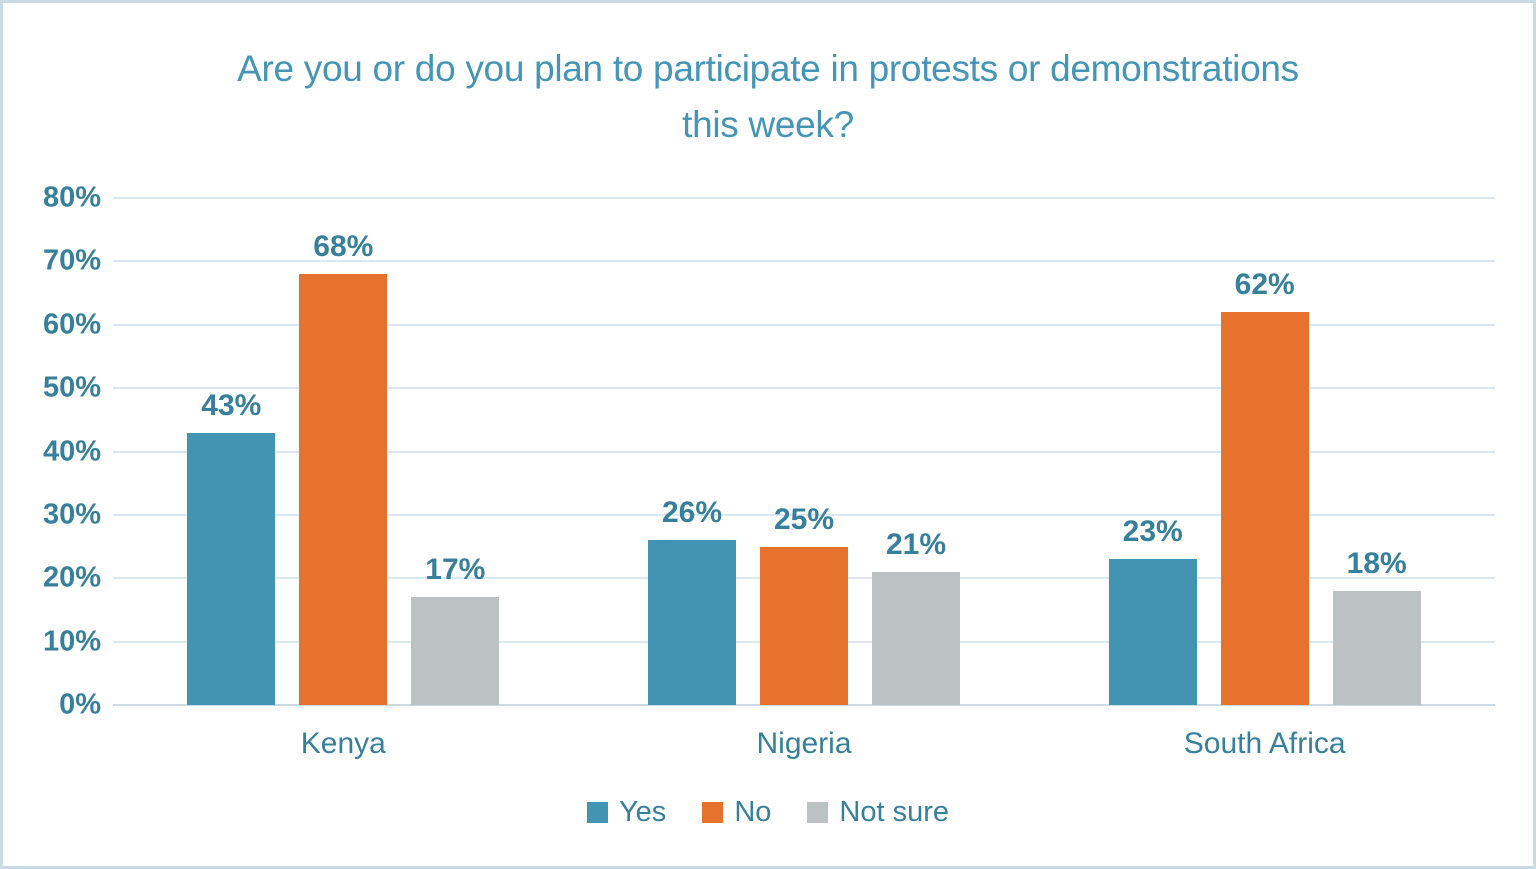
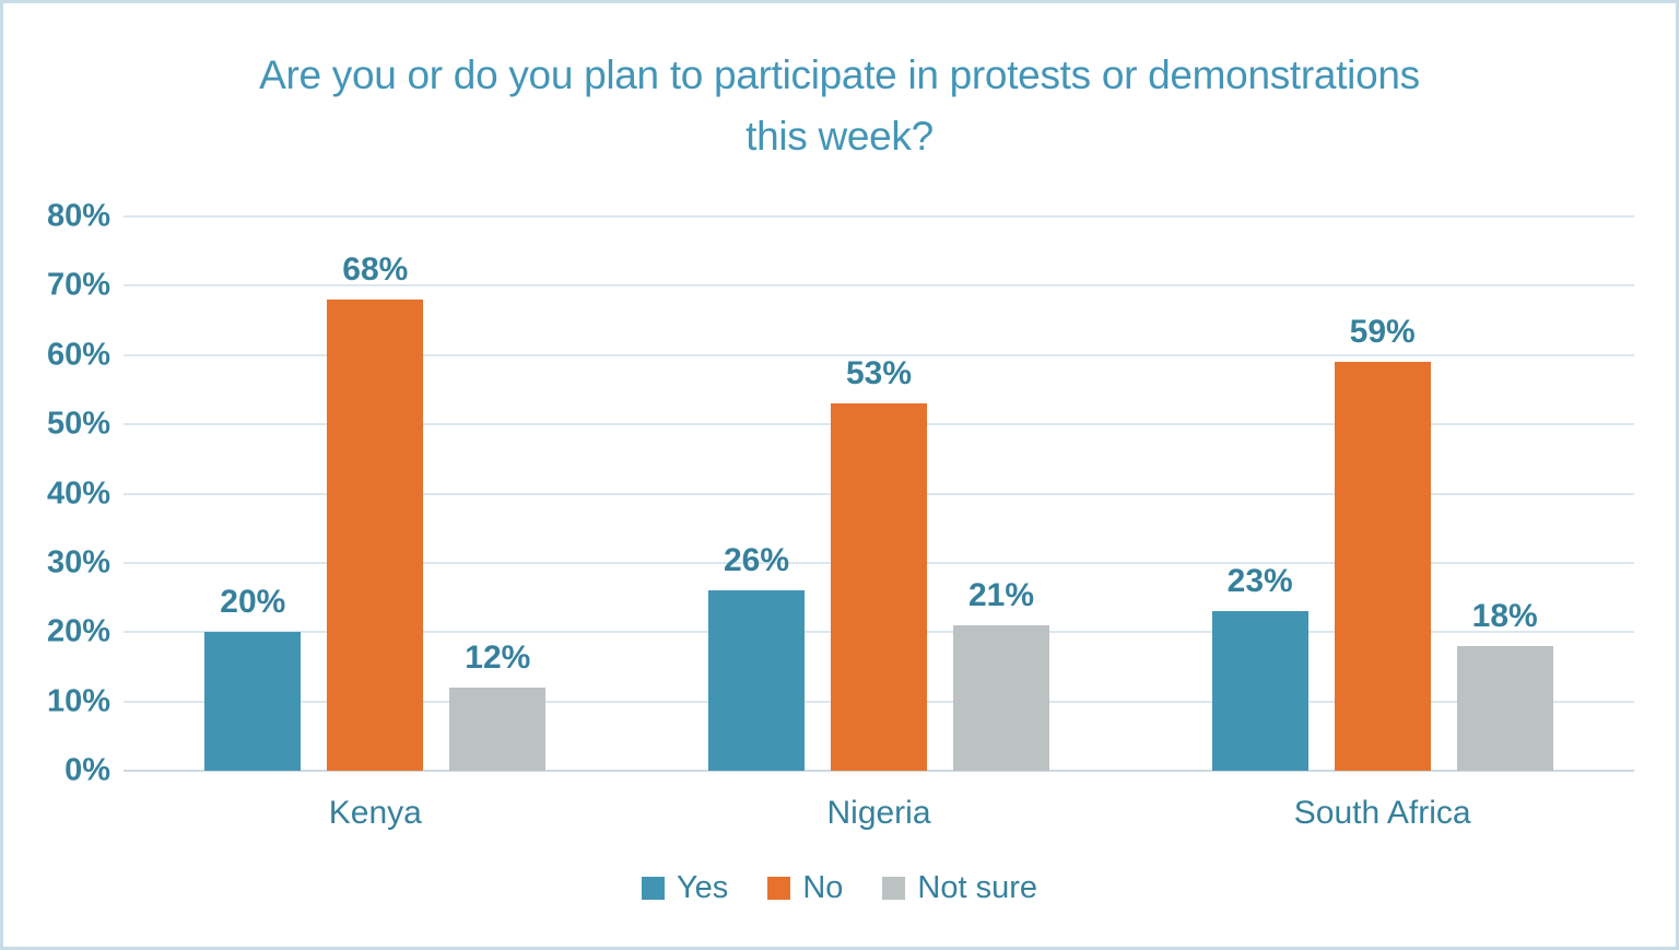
Yes/Kenya: 43% -> 20%
Not sure/Kenya: 17% -> 12%
No/Nigeria: 25% -> 53%
No/South Africa: 62% -> 59%
